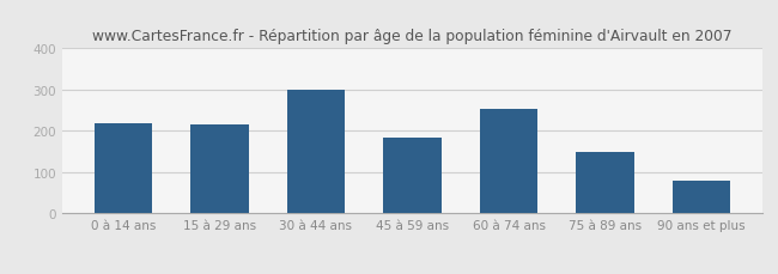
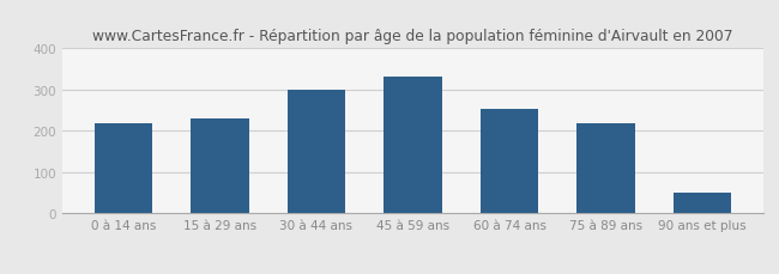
15 à 29 ans: 215 -> 230
45 à 59 ans: 185 -> 333
75 à 89 ans: 150 -> 219
90 ans et plus: 80 -> 50
